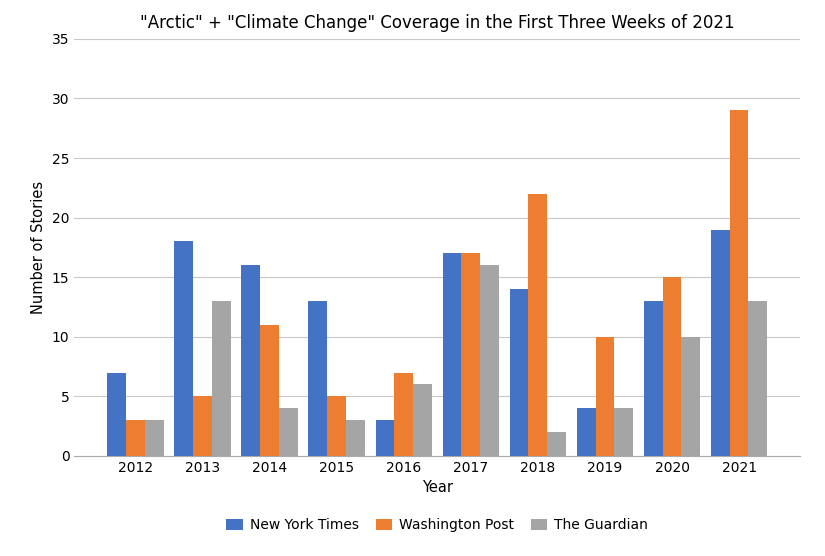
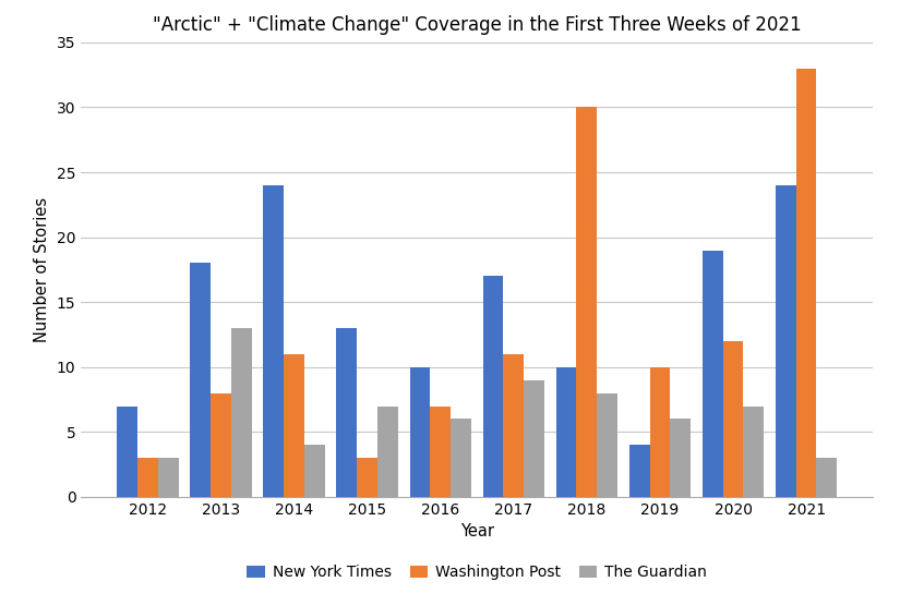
Washington Post/2013: 5 -> 8
New York Times/2014: 16 -> 24
Washington Post/2015: 5 -> 3
The Guardian/2015: 3 -> 7
New York Times/2016: 3 -> 10
Washington Post/2017: 17 -> 11
The Guardian/2017: 16 -> 9
New York Times/2018: 14 -> 10
Washington Post/2018: 22 -> 30
The Guardian/2018: 2 -> 8
The Guardian/2019: 4 -> 6
New York Times/2020: 13 -> 19
Washington Post/2020: 15 -> 12
The Guardian/2020: 10 -> 7
New York Times/2021: 19 -> 24
Washington Post/2021: 29 -> 33
The Guardian/2021: 13 -> 3
